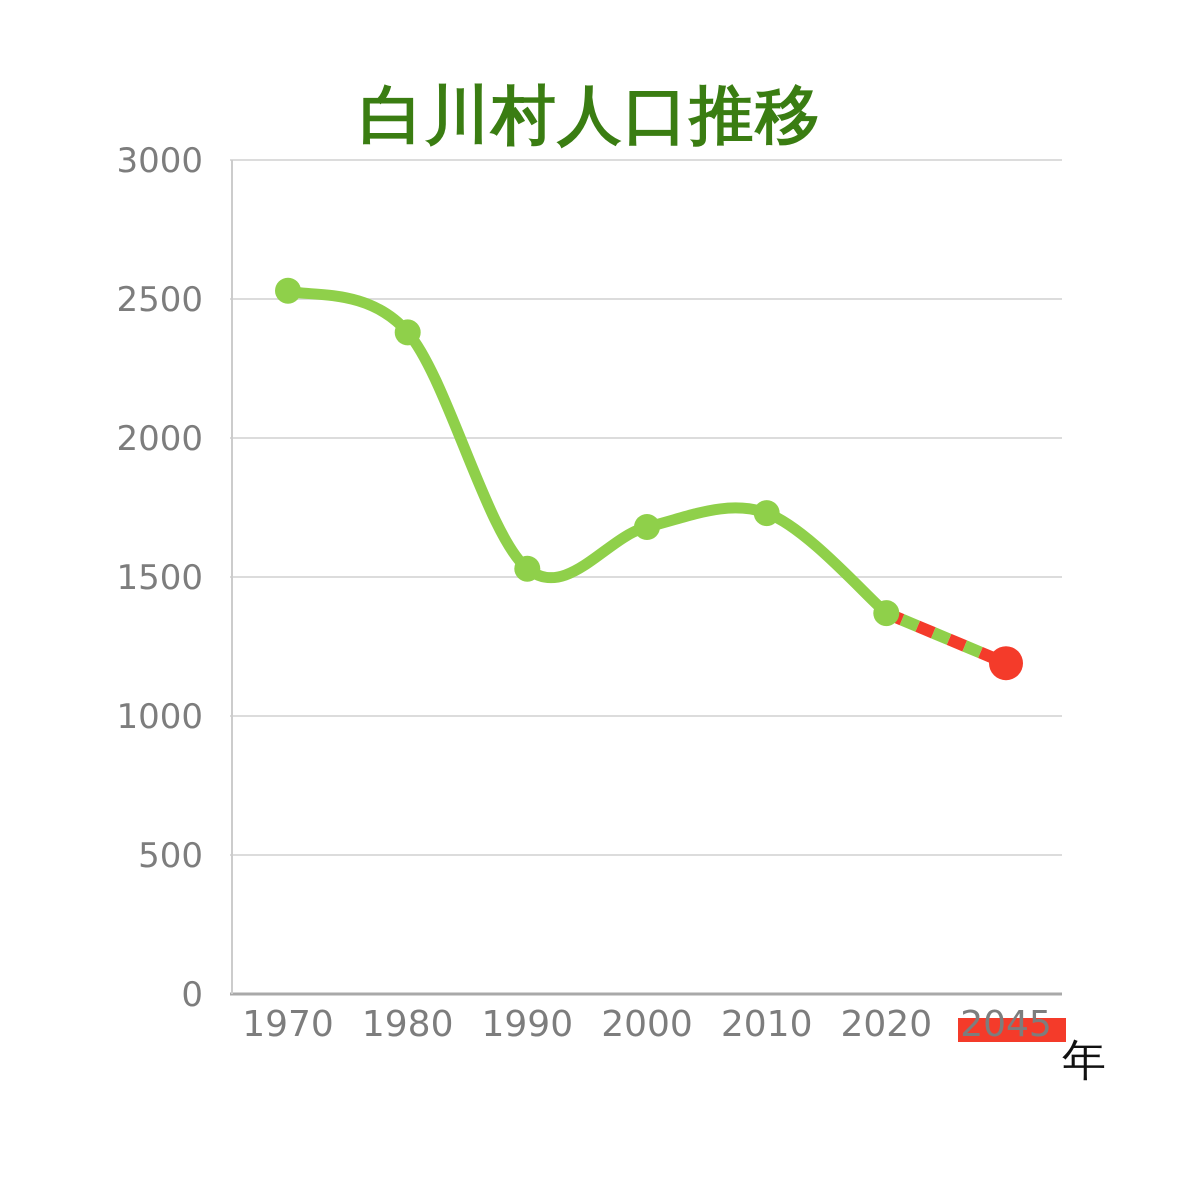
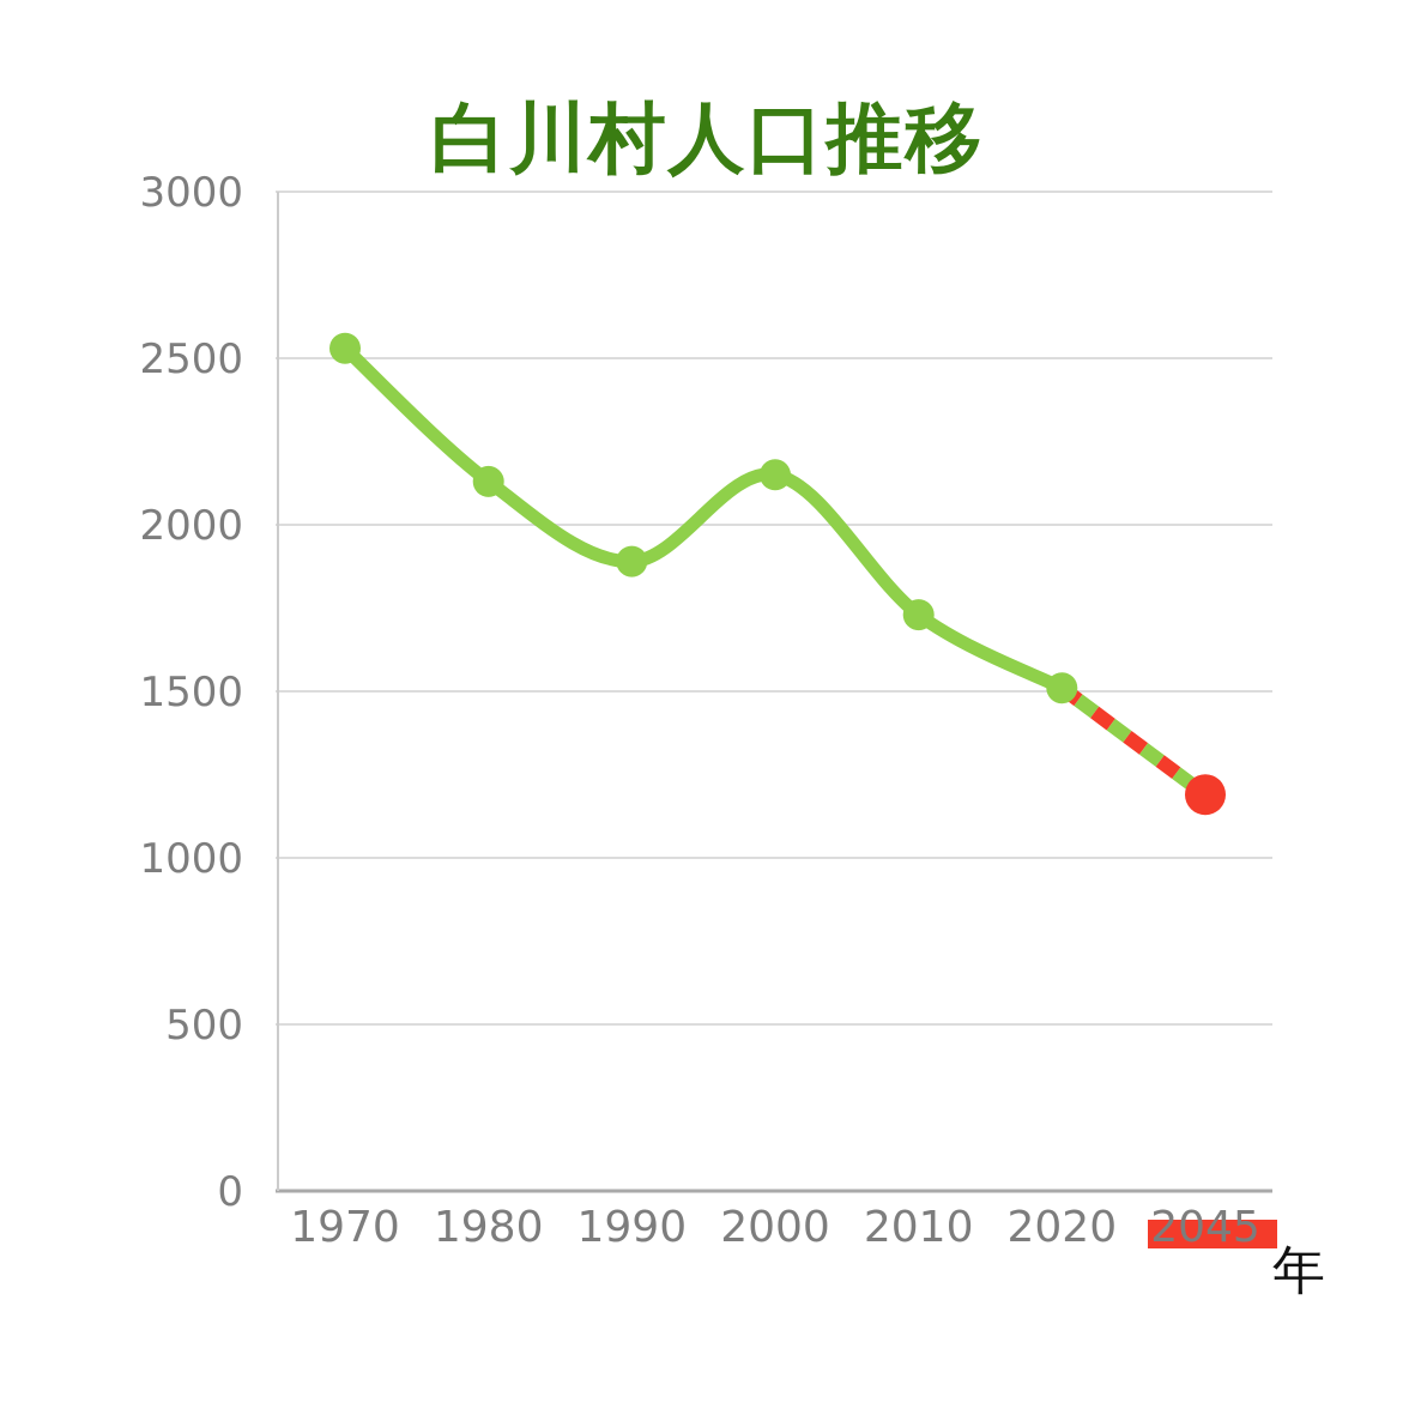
1980: 2380 -> 2130
1990: 1530 -> 1890
2000: 1680 -> 2150
2020: 1370 -> 1510
